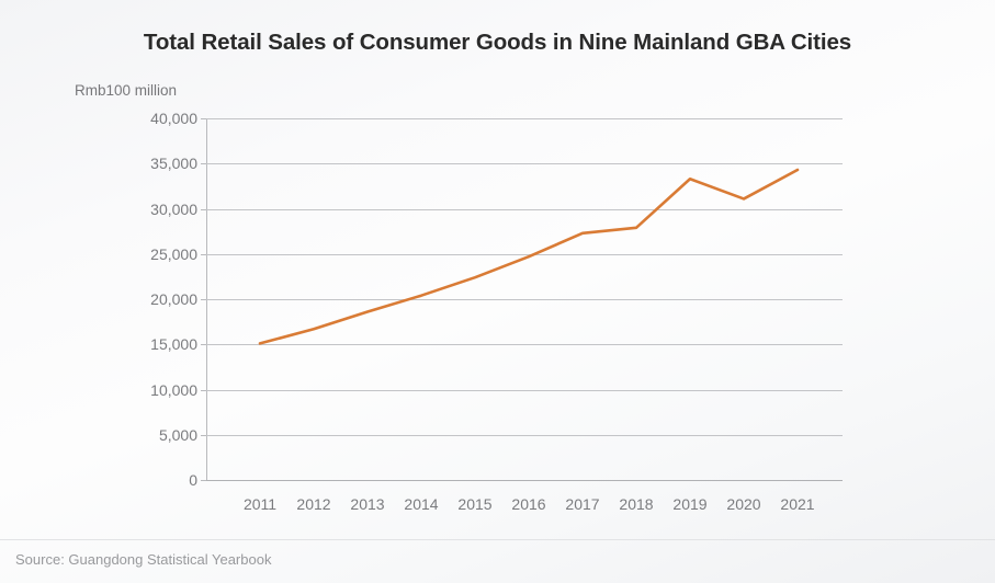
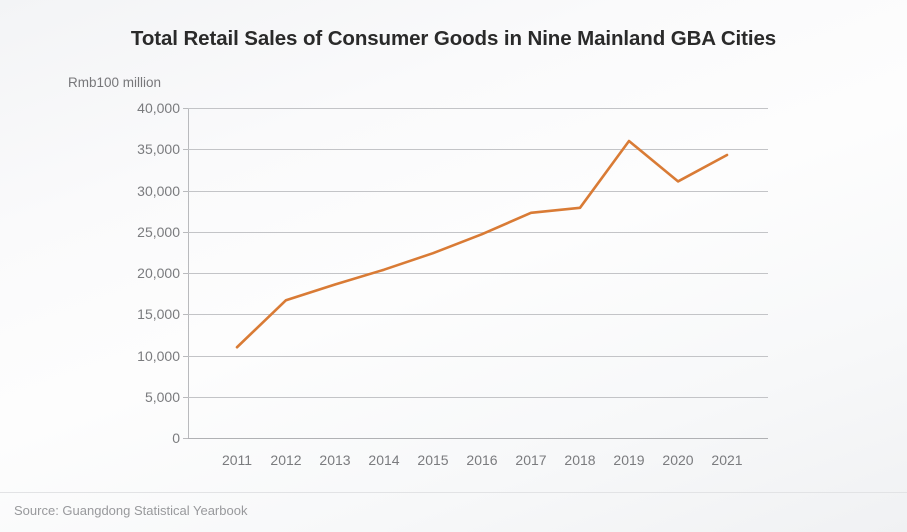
2011: 15000 -> 11000
2019: 33000 -> 36000
